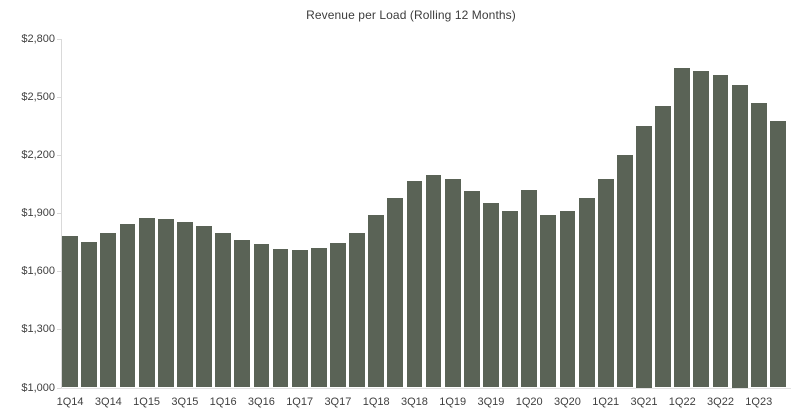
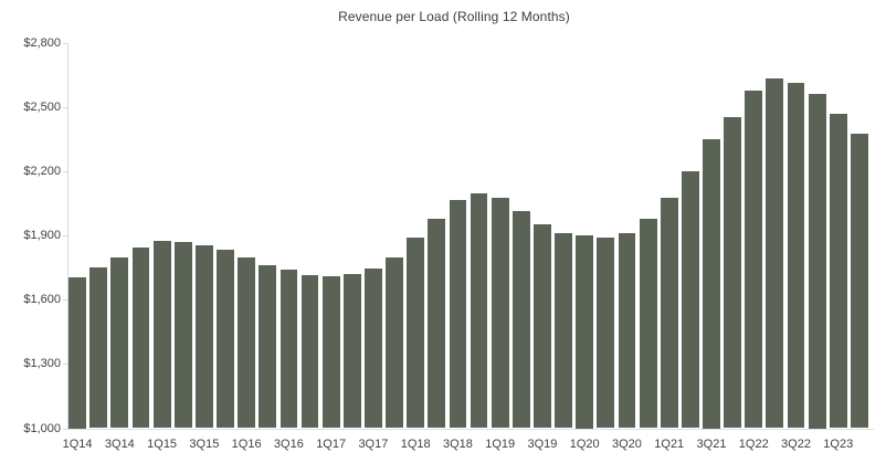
1Q14: $1780 -> $1700
1Q20: $2020 -> $1900
1Q22: $2650 -> $2580
